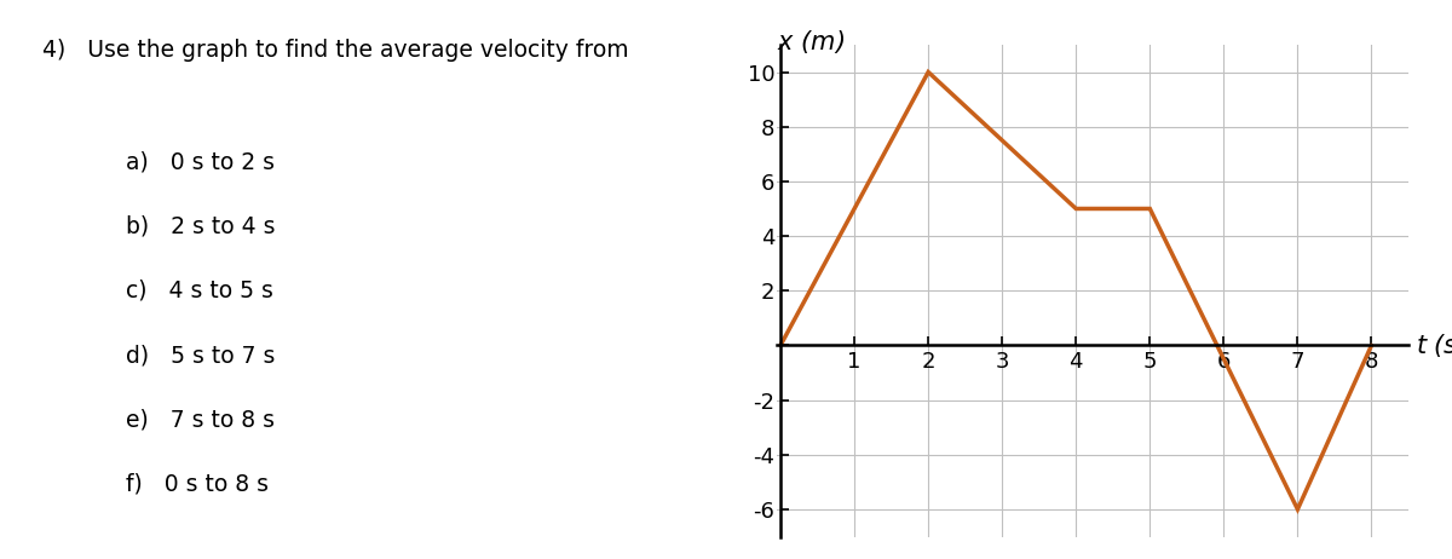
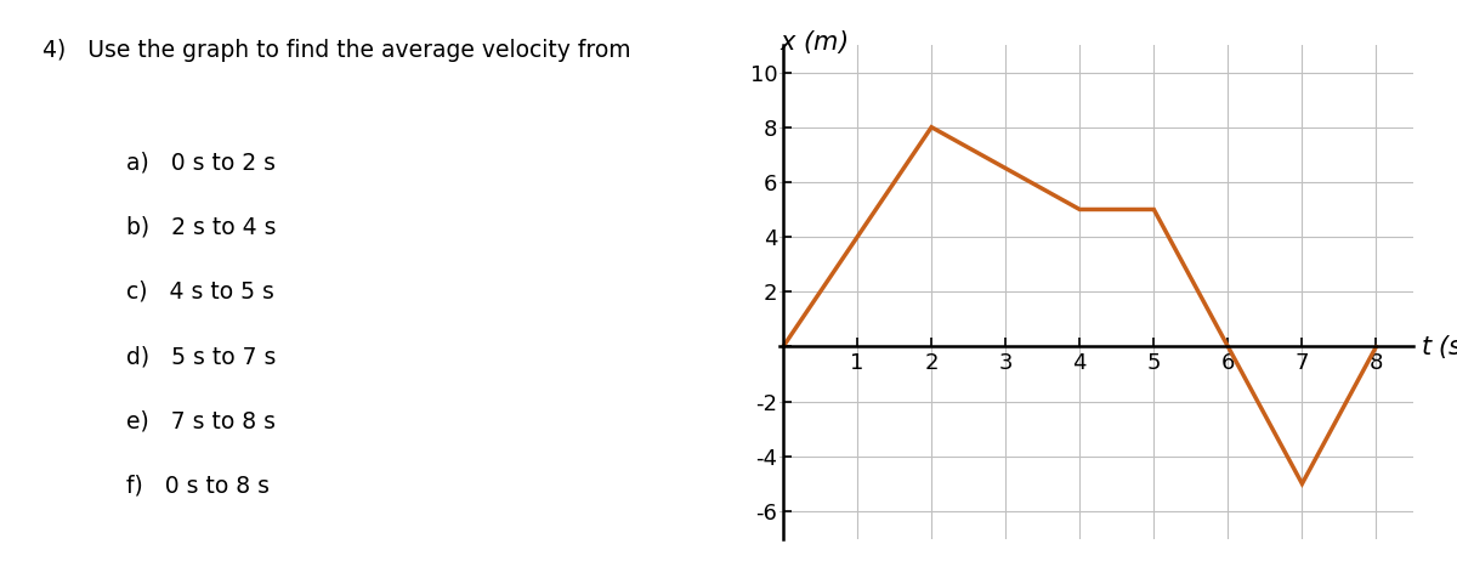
2: 10 -> 8
7: -6 -> -5
